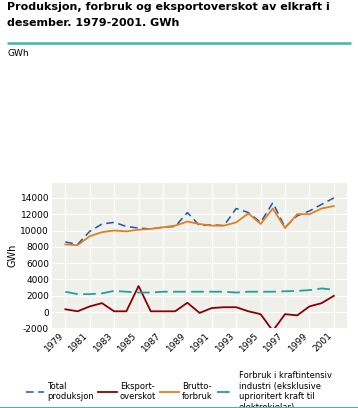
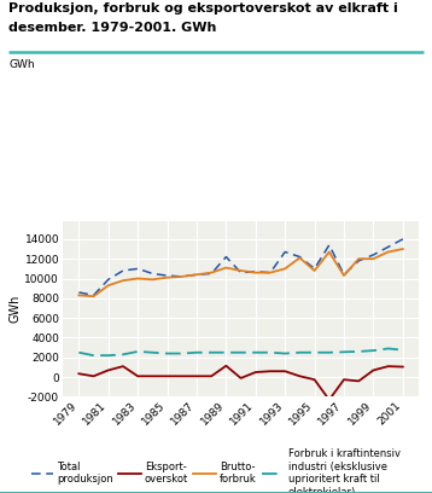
Eksport- overskot/1985: 3200 -> 100
Eksport- overskot/2001: 2000 -> 1000
